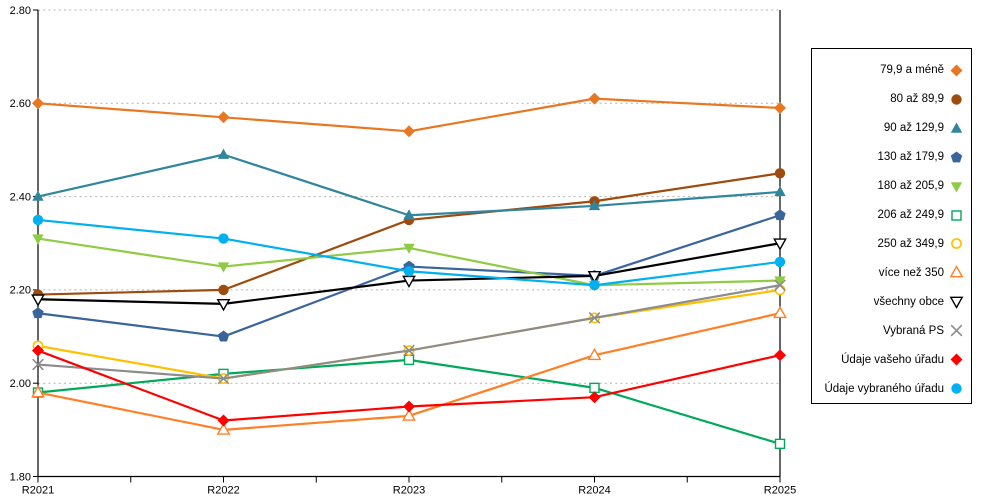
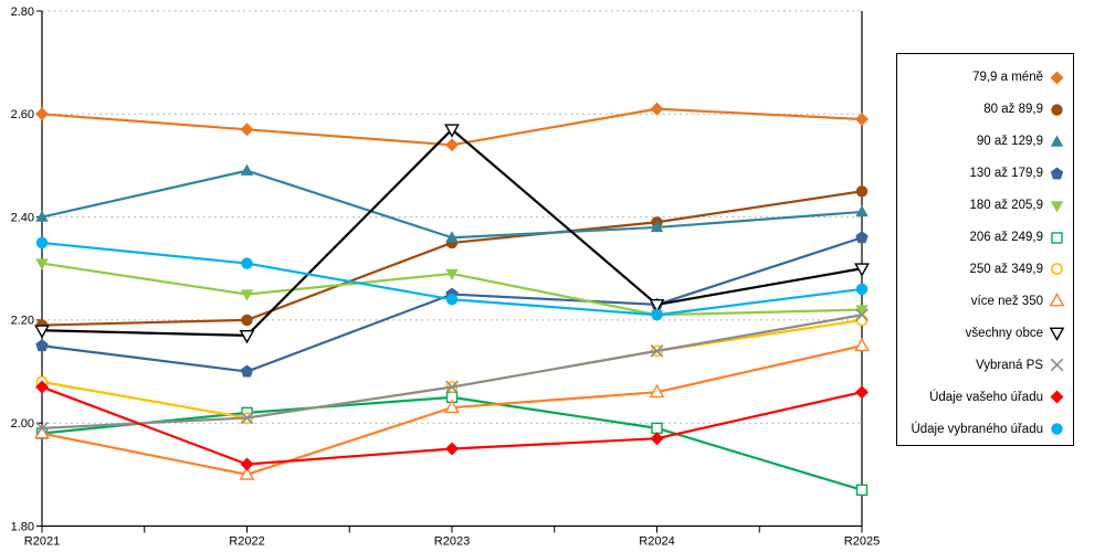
Vybraná PS/R2021: 2.04 -> 1.99
více než 350/R2023: 1.93 -> 2.03
všechny obce/R2023: 2.22 -> 2.57
